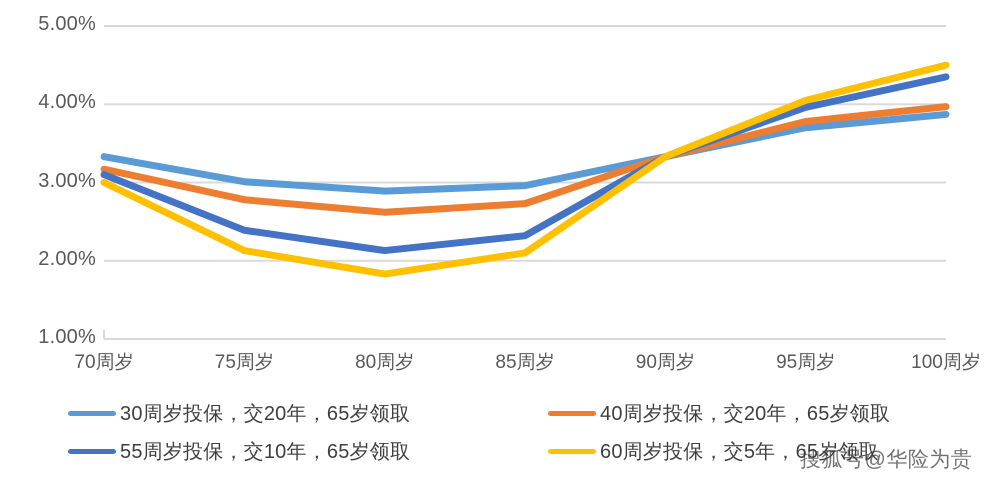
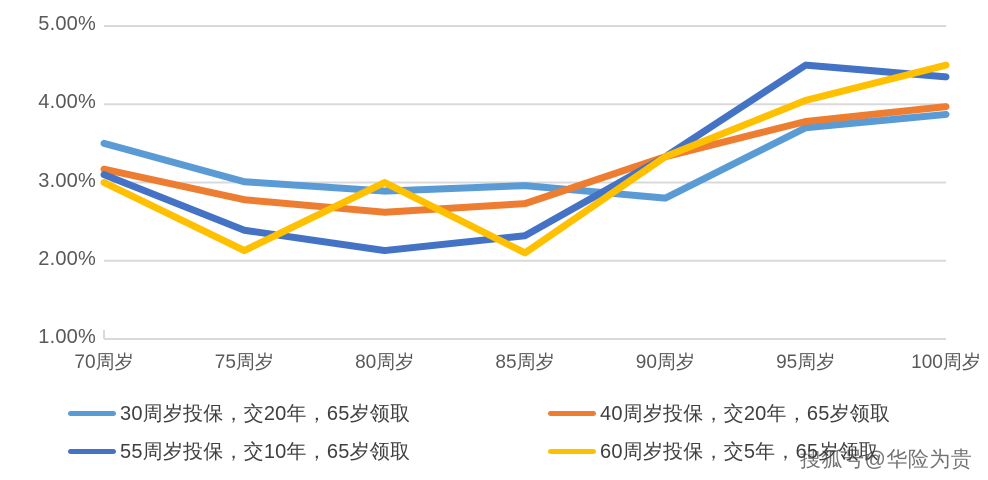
30周岁投保，交20年，65岁领取/70周岁: 3.3% -> 3.5%
60周岁投保，交5年，65岁领取/80周岁: 1.8% -> 3.0%
30周岁投保，交20年，65岁领取/90周岁: 3.3% -> 2.8%
55周岁投保，交10年，65岁领取/95周岁: 4.0% -> 4.5%
